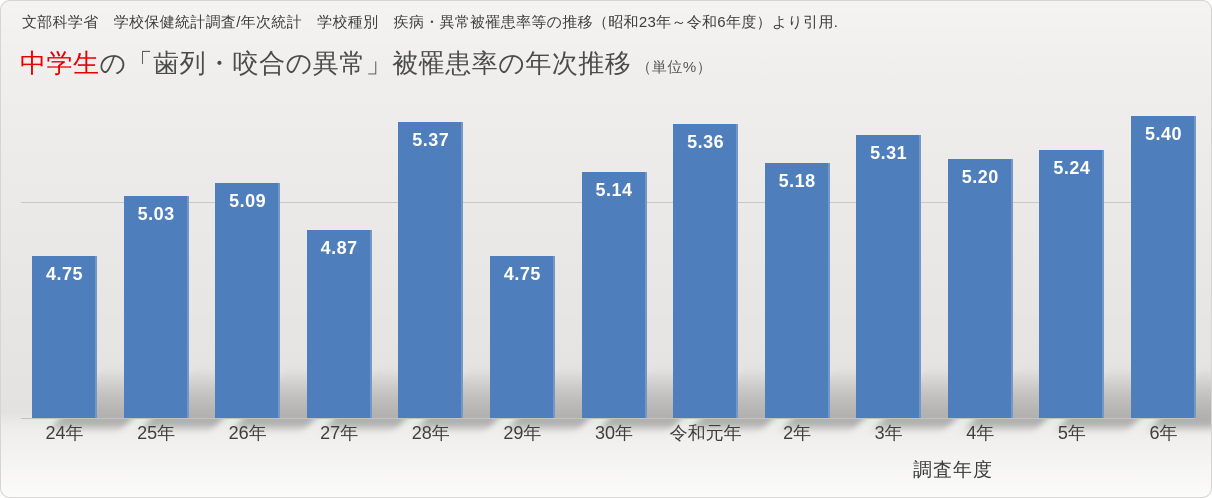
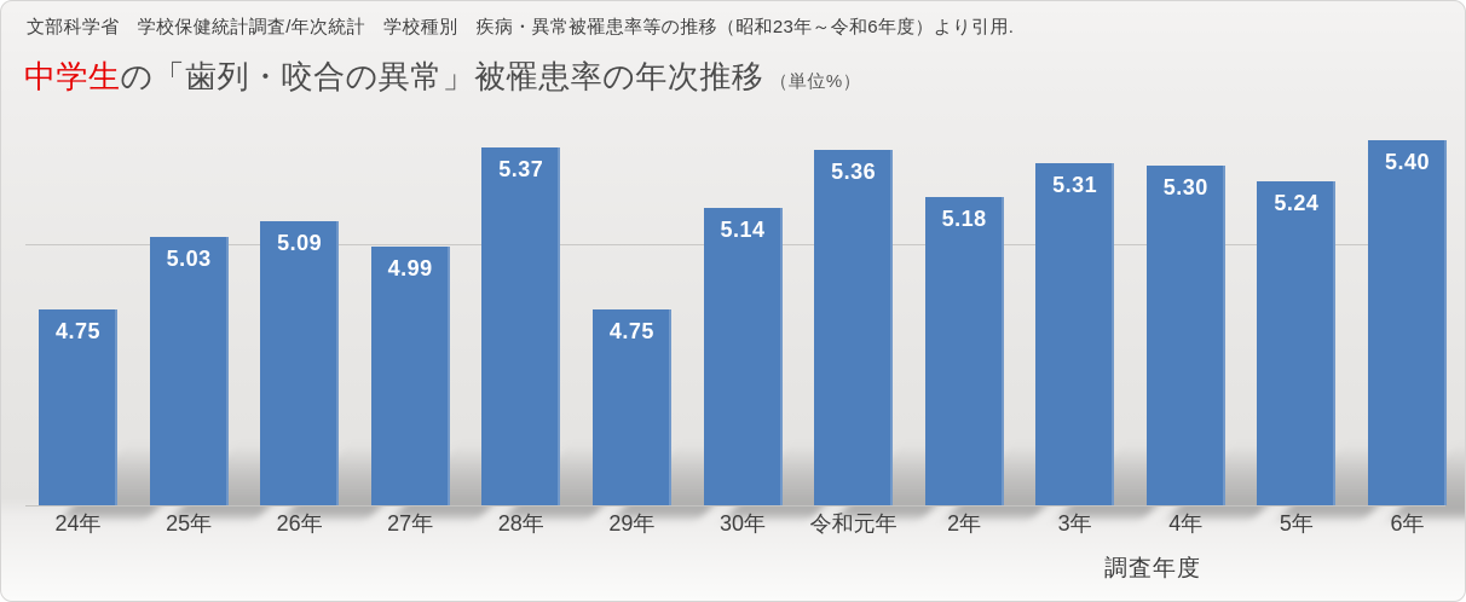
27年: 4.87 -> 4.99
4年: 5.20 -> 5.30
